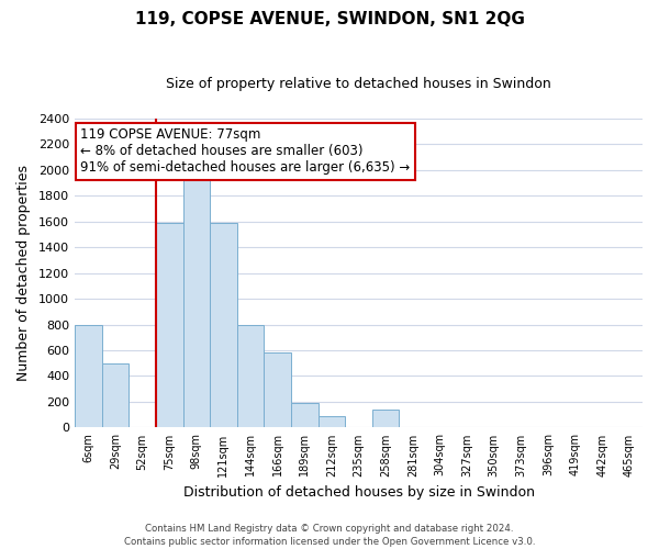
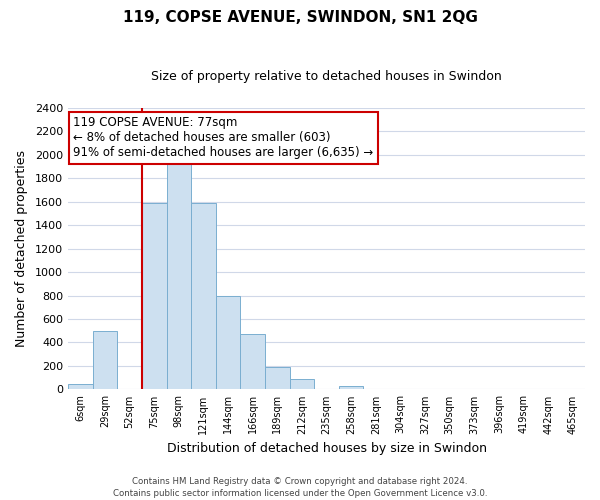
6sqm: 800 -> 50
166sqm: 580 -> 470
258sqm: 140 -> 30
